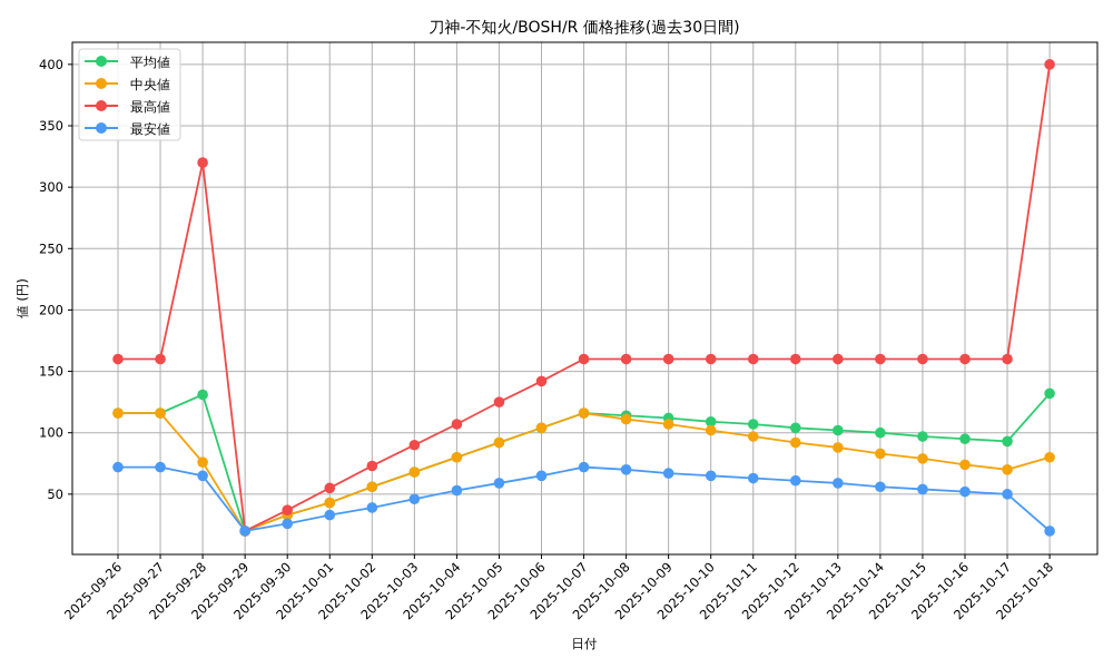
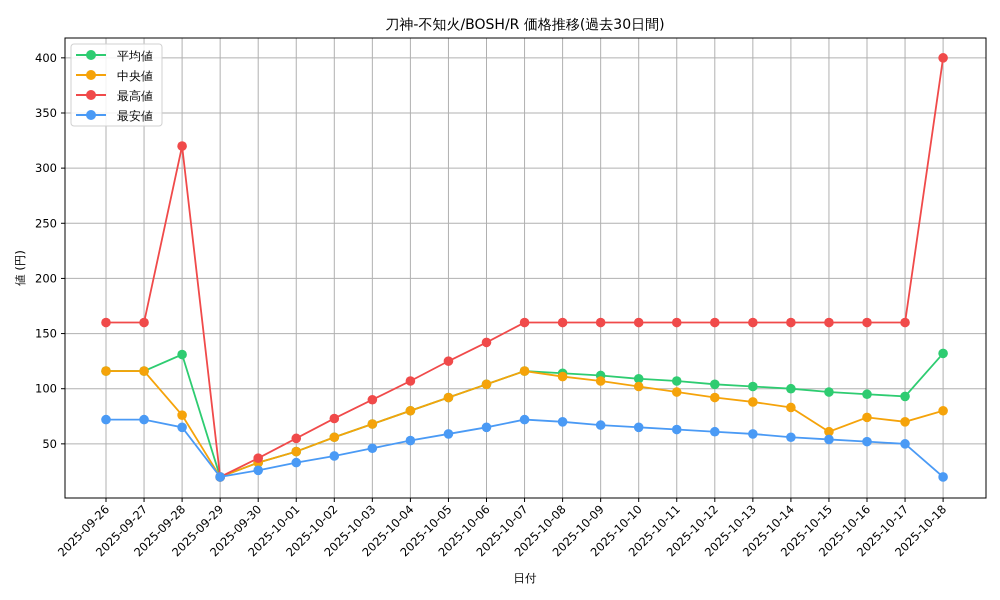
中央値/2025-10-15: 79 -> 61
